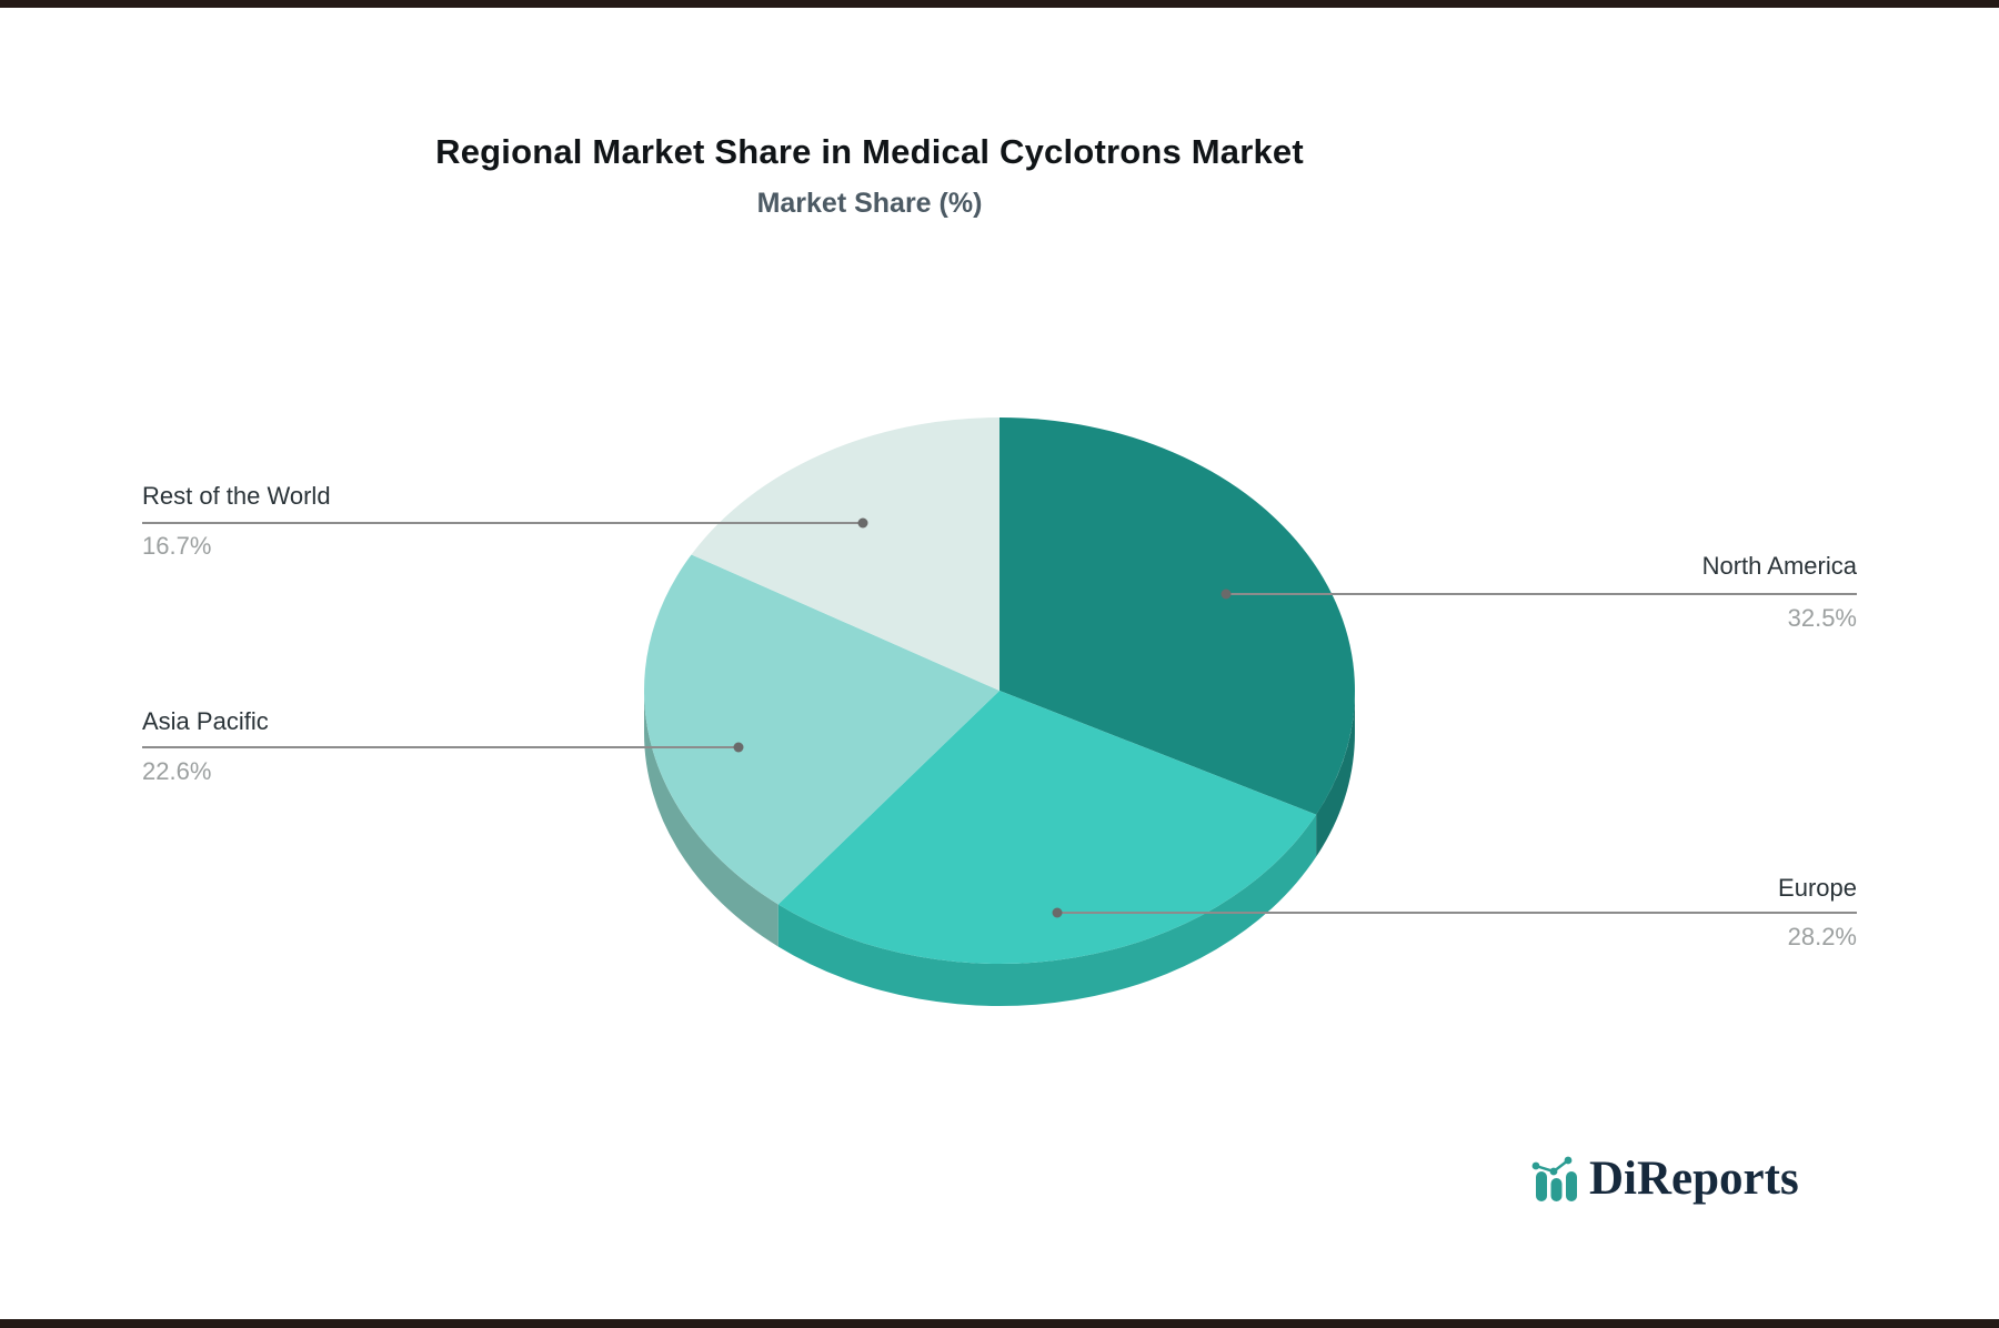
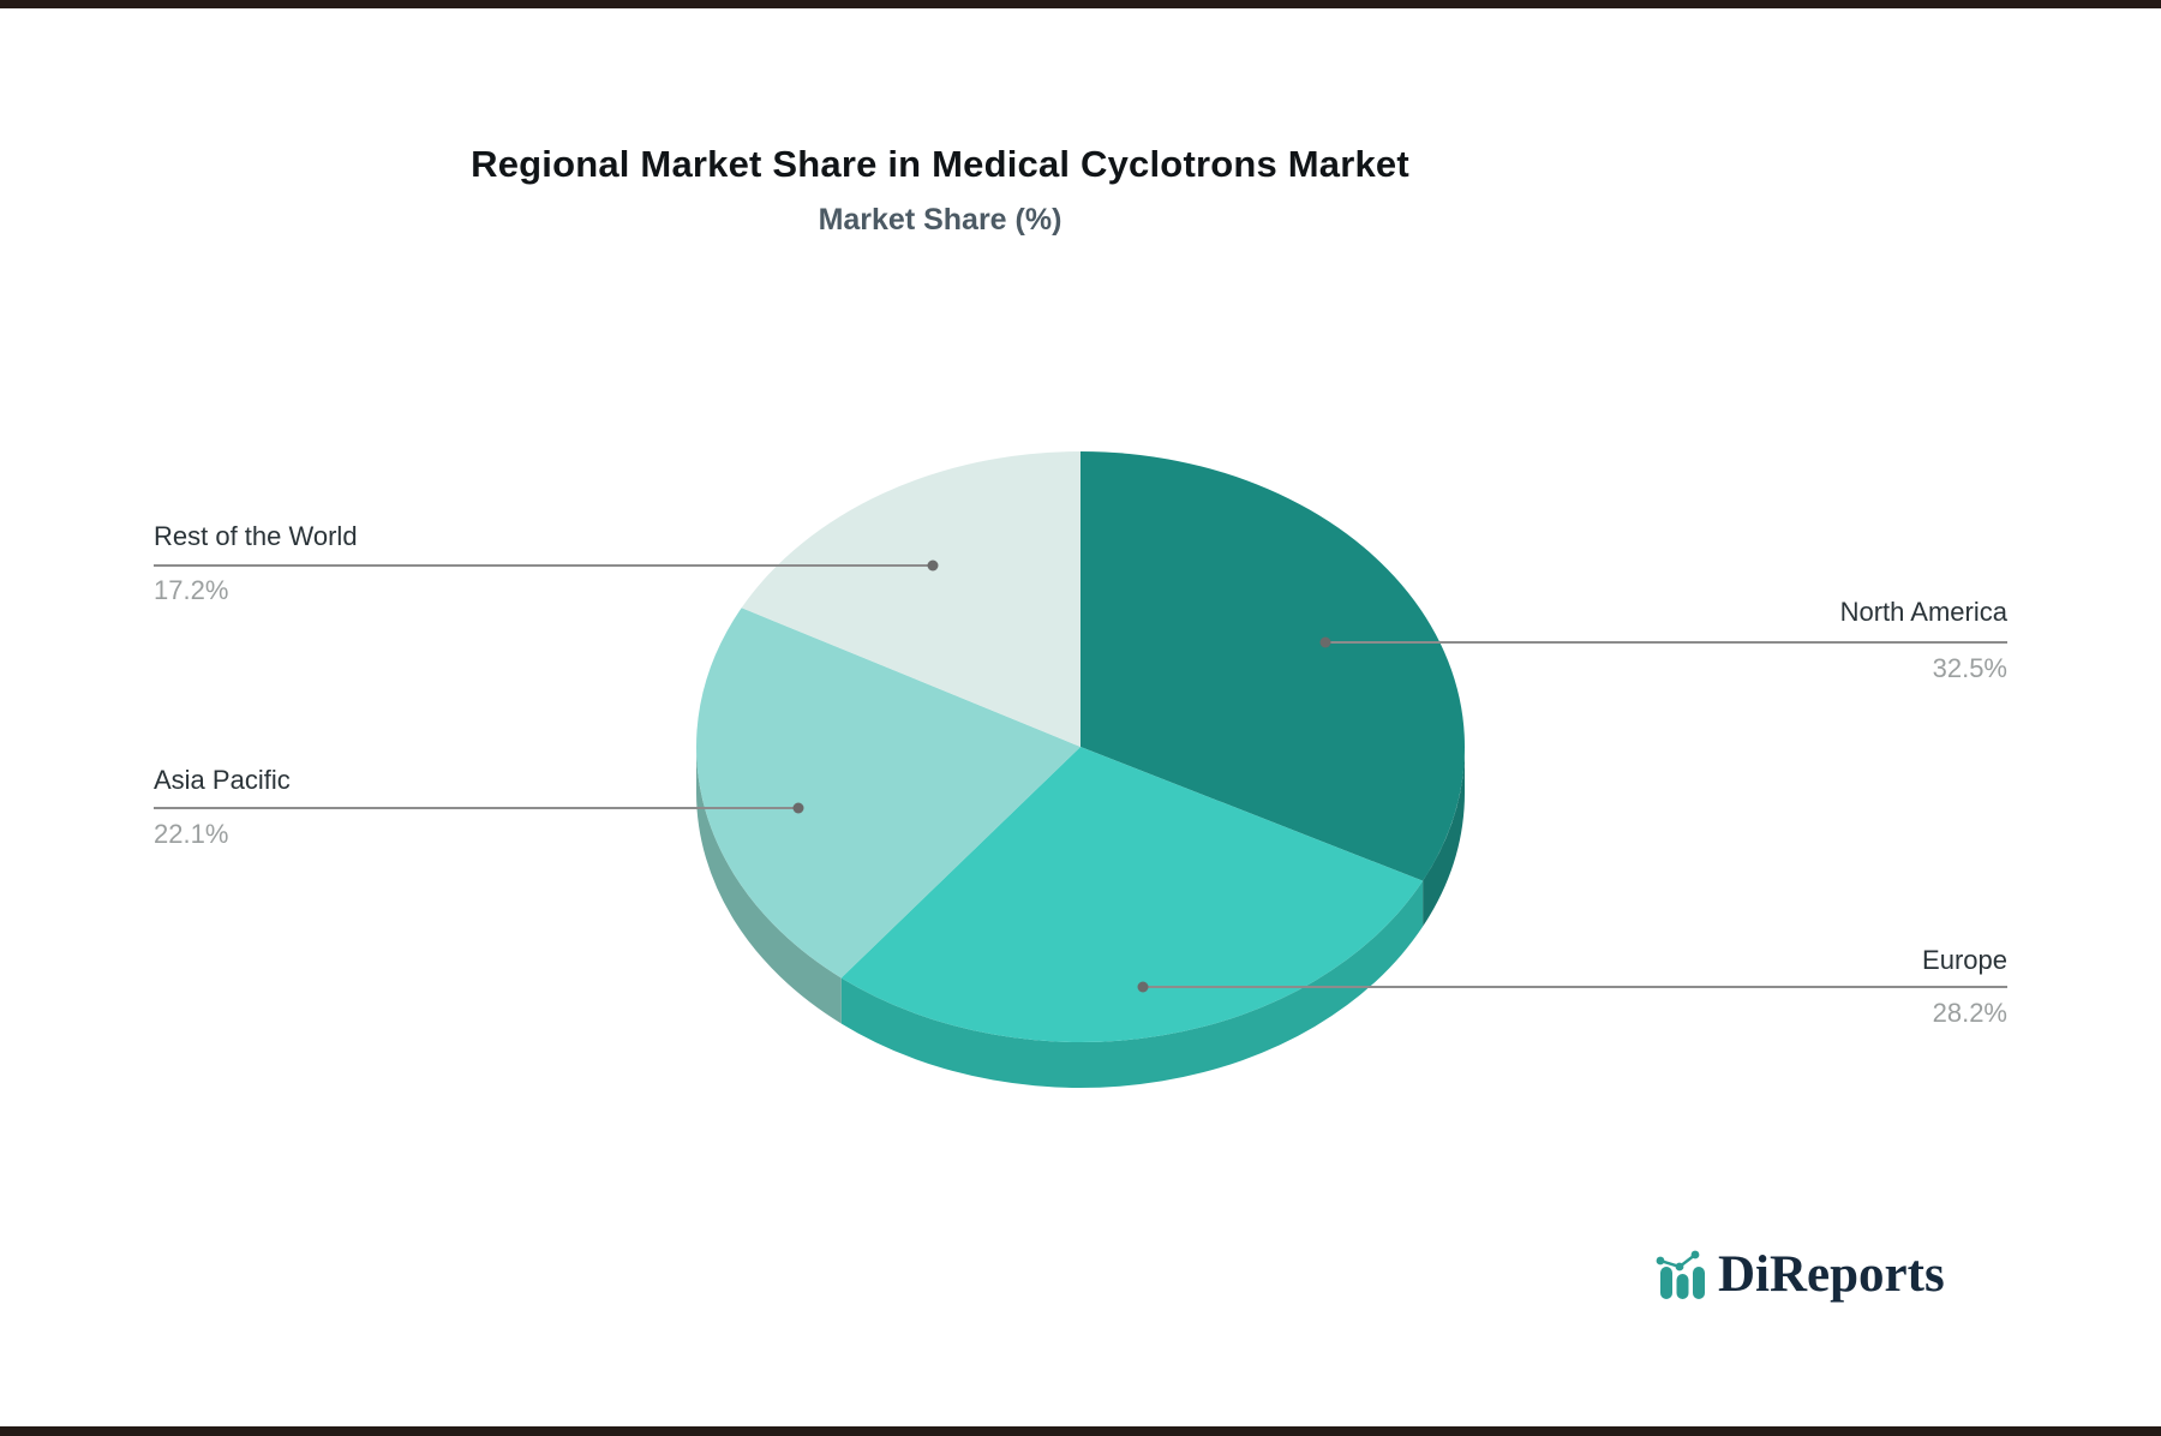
Asia Pacific: 22.6% -> 22.1%
Rest of the World: 16.7% -> 17.2%
